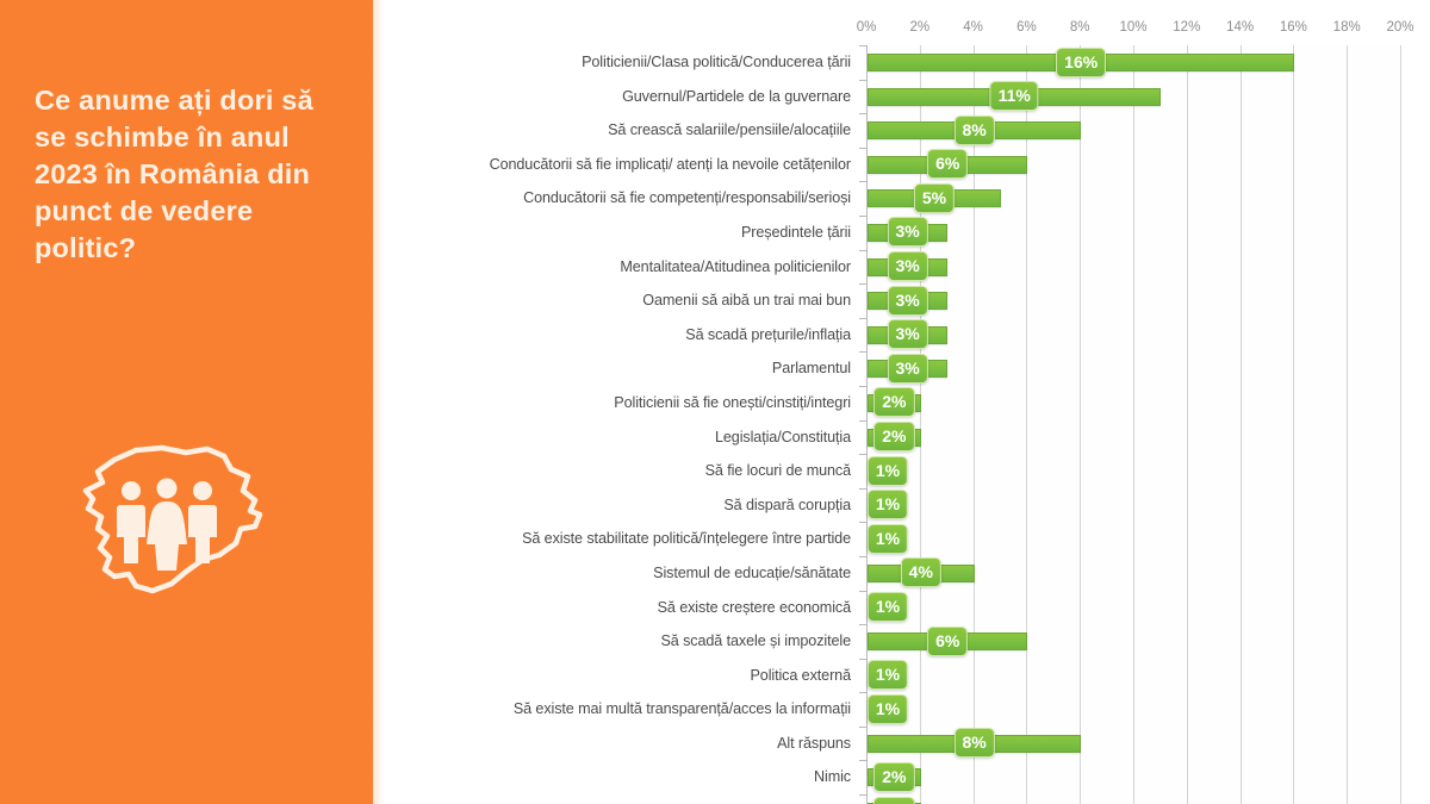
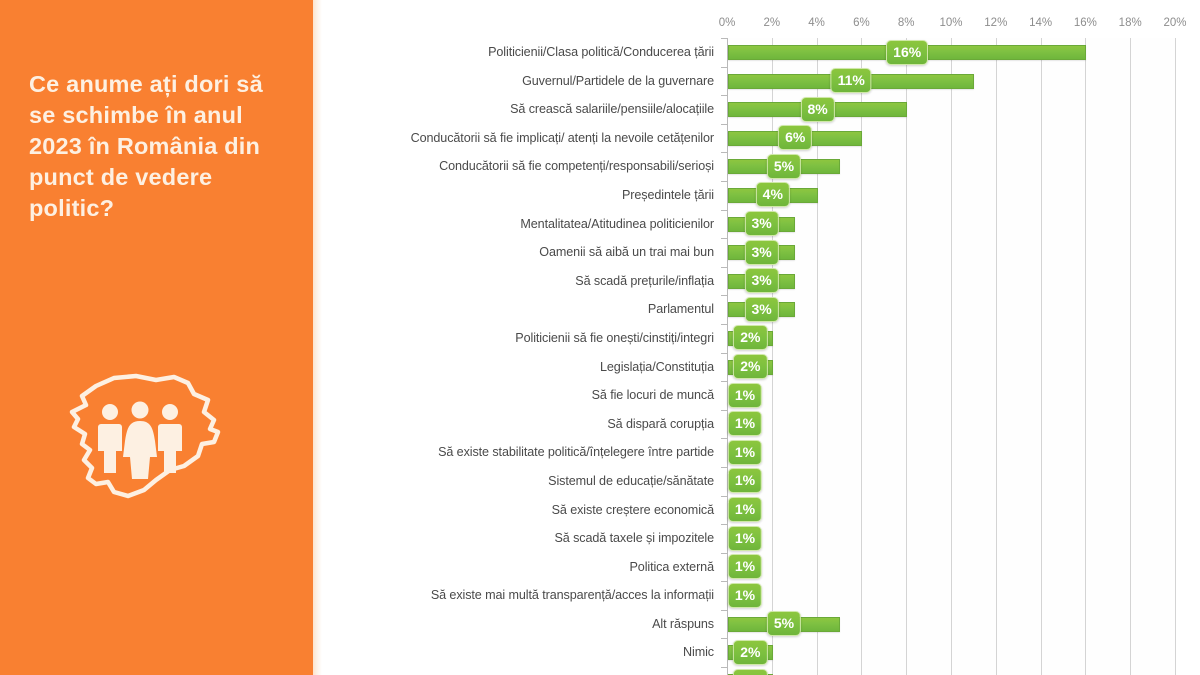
Președintele țării: 3% -> 4%
Sistemul de educație/sănătate: 4% -> 1%
Să scadă taxele și impozitele: 6% -> 1%
Alt răspuns: 8% -> 5%
